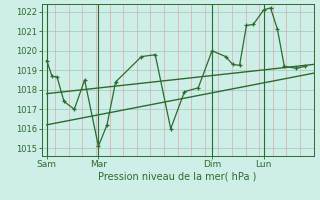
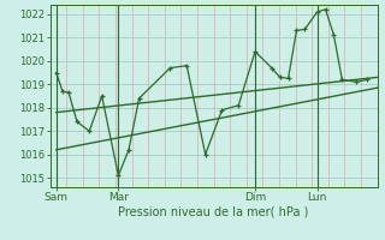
Dim: 1020.0 -> 1020.4
